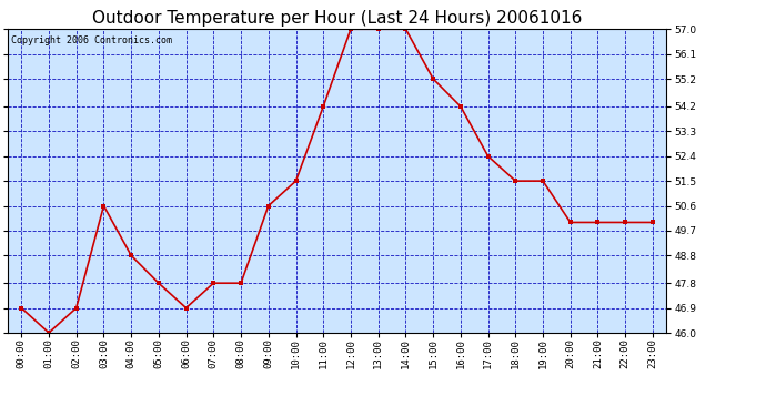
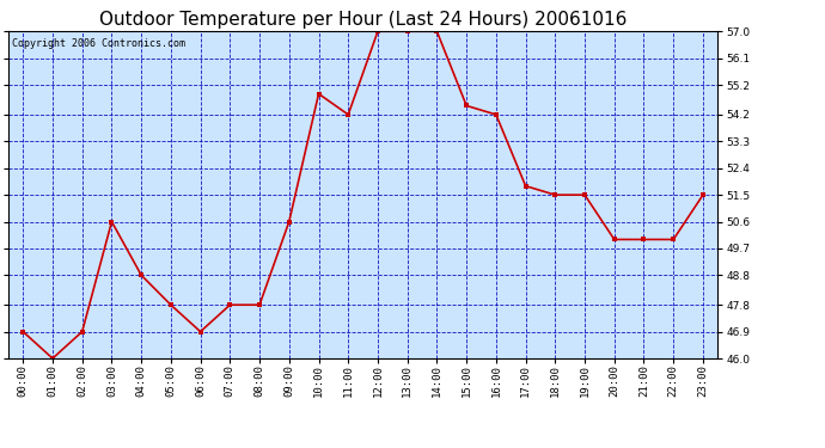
10:00: 51.5 -> 54.9
15:00: 55.2 -> 54.5
17:00: 52.4 -> 51.8
23:00: 50.0 -> 51.5
